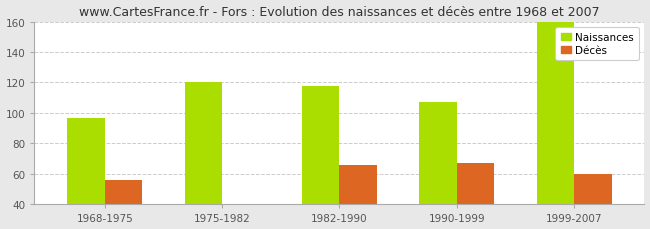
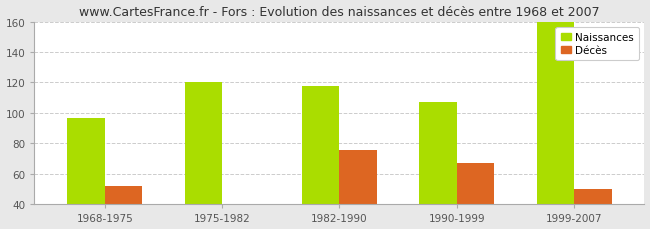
Décès/1968-1975: 56 -> 52
Décès/1982-1990: 66 -> 76
Décès/1999-2007: 60 -> 50
